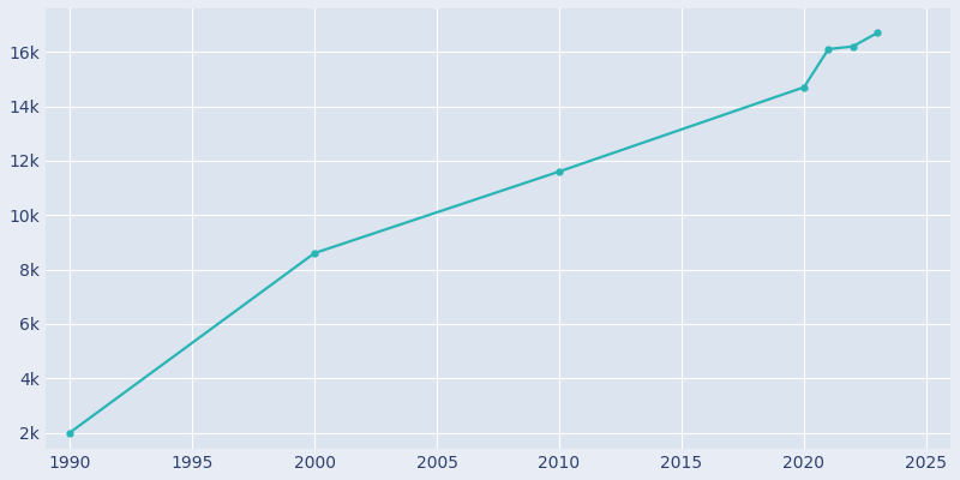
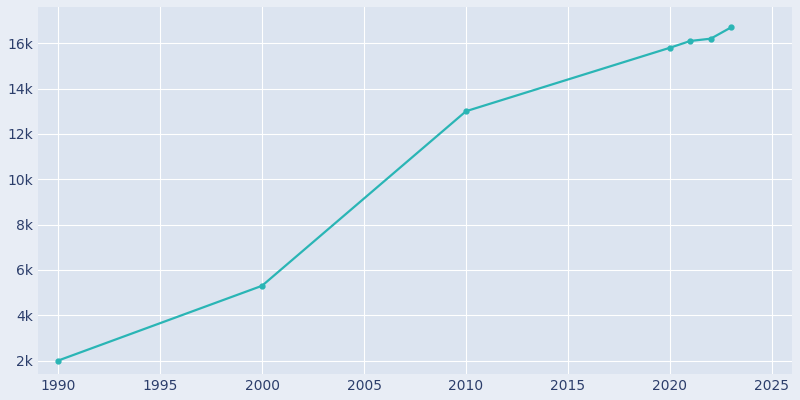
2000: 8.6k -> 5.3k
2010: 11.6k -> 13.0k
2020: 14.7k -> 15.8k
